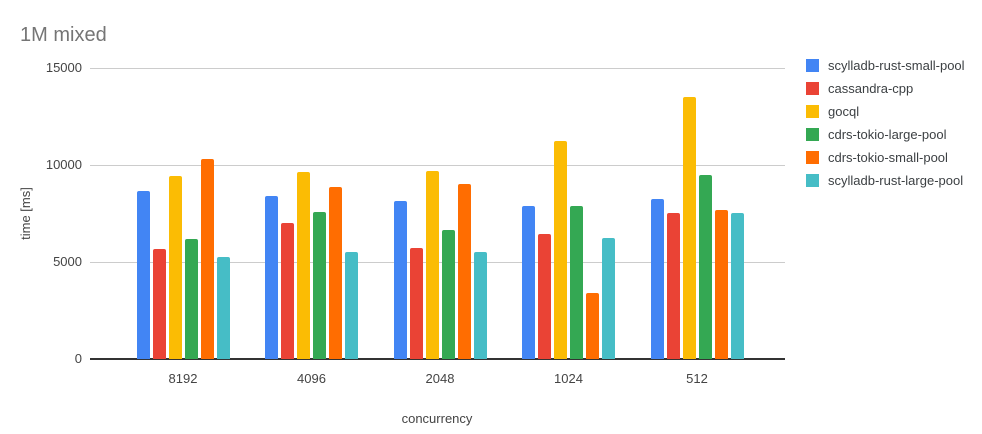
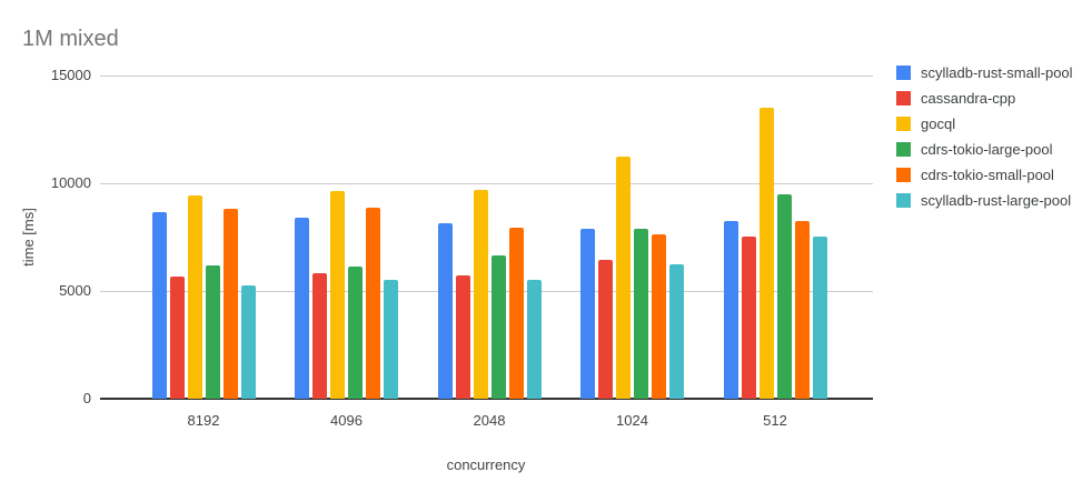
cdrs-tokio-small-pool/8192: 10300 -> 8800
cassandra-cpp/4096: 7000 -> 5800
cdrs-tokio-large-pool/4096: 7600 -> 6200
cdrs-tokio-small-pool/2048: 9000 -> 7900
cdrs-tokio-small-pool/1024: 3400 -> 7600
cdrs-tokio-small-pool/512: 7700 -> 8200
